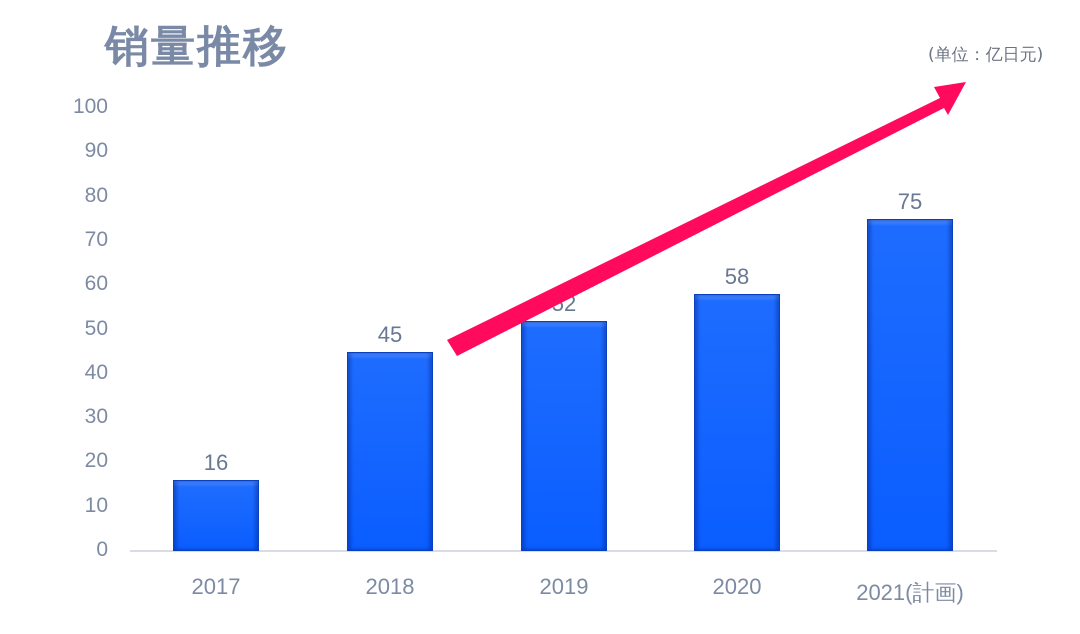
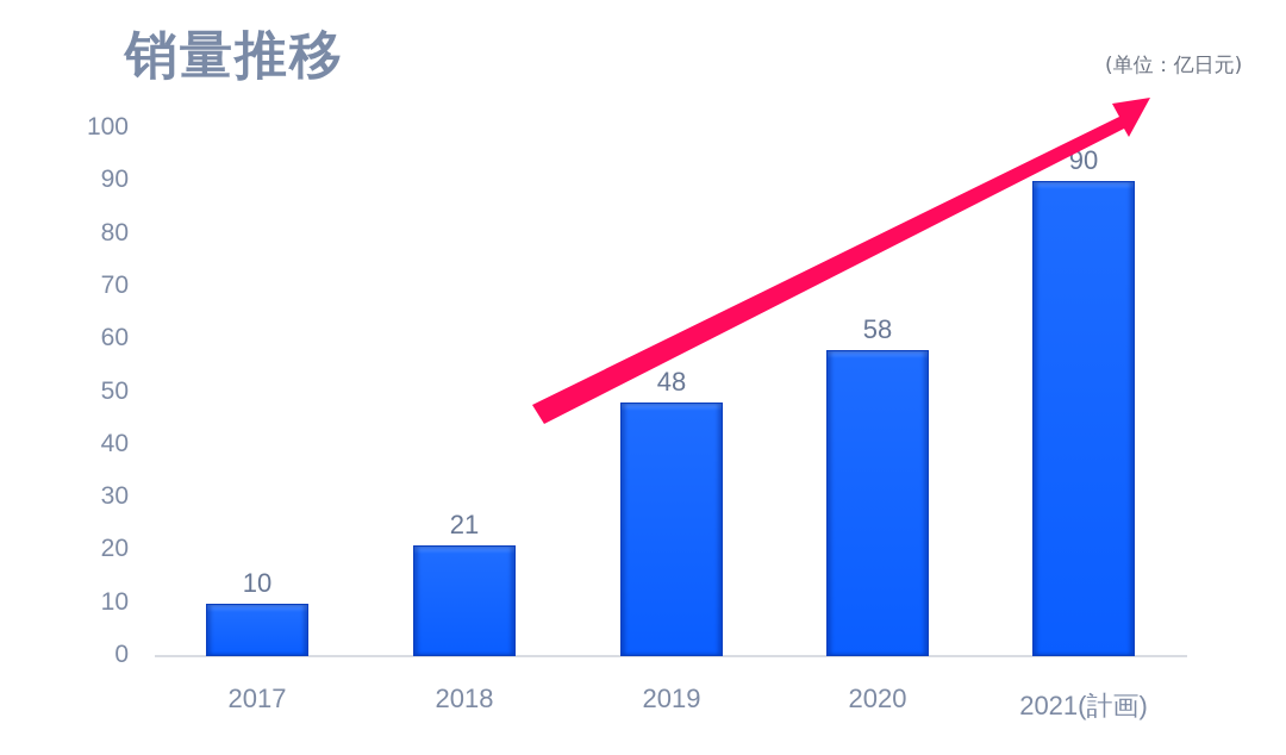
2017: 16 -> 10
2018: 45 -> 21
2019: 52 -> 48
2021(計画): 75 -> 90
